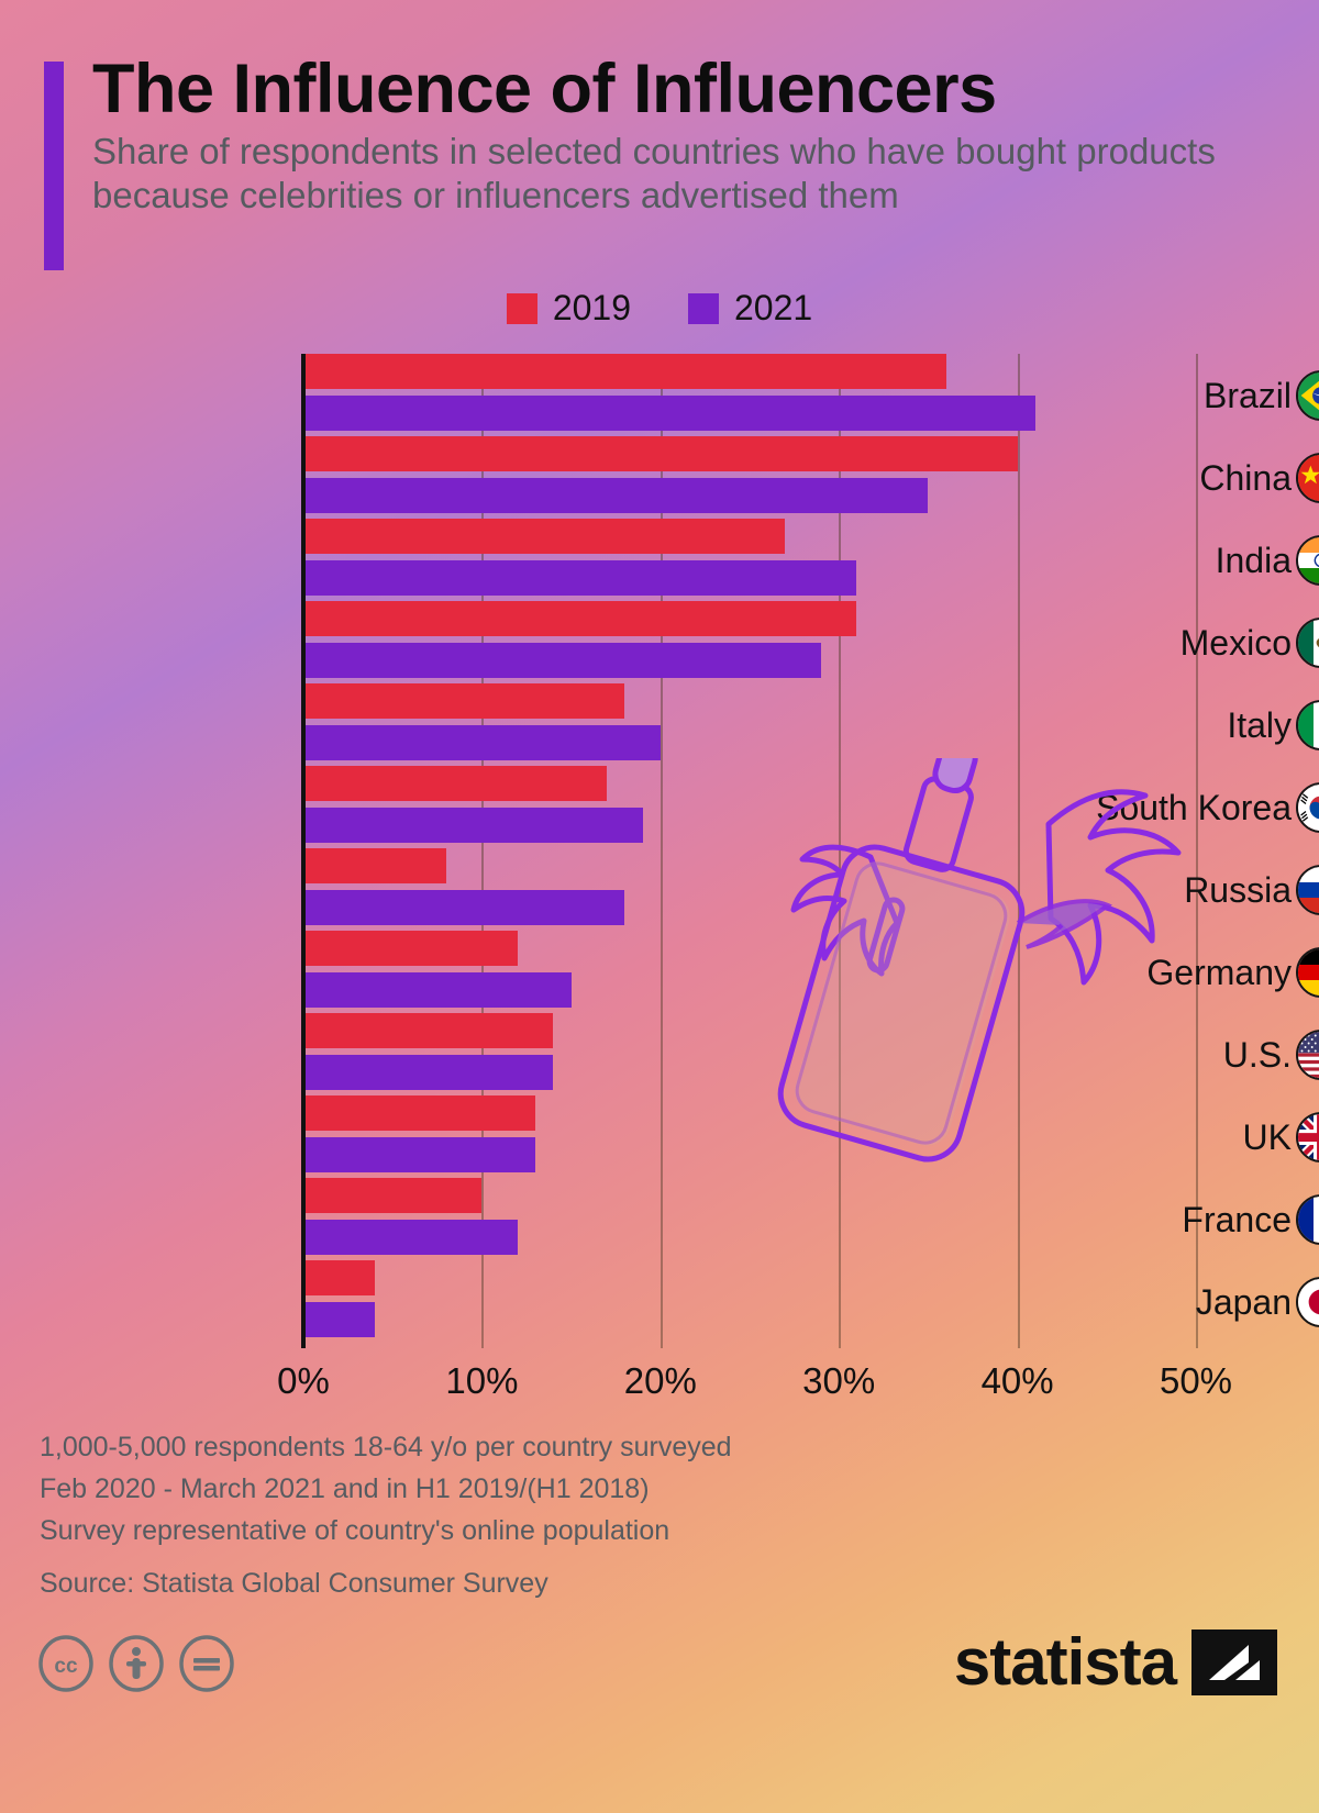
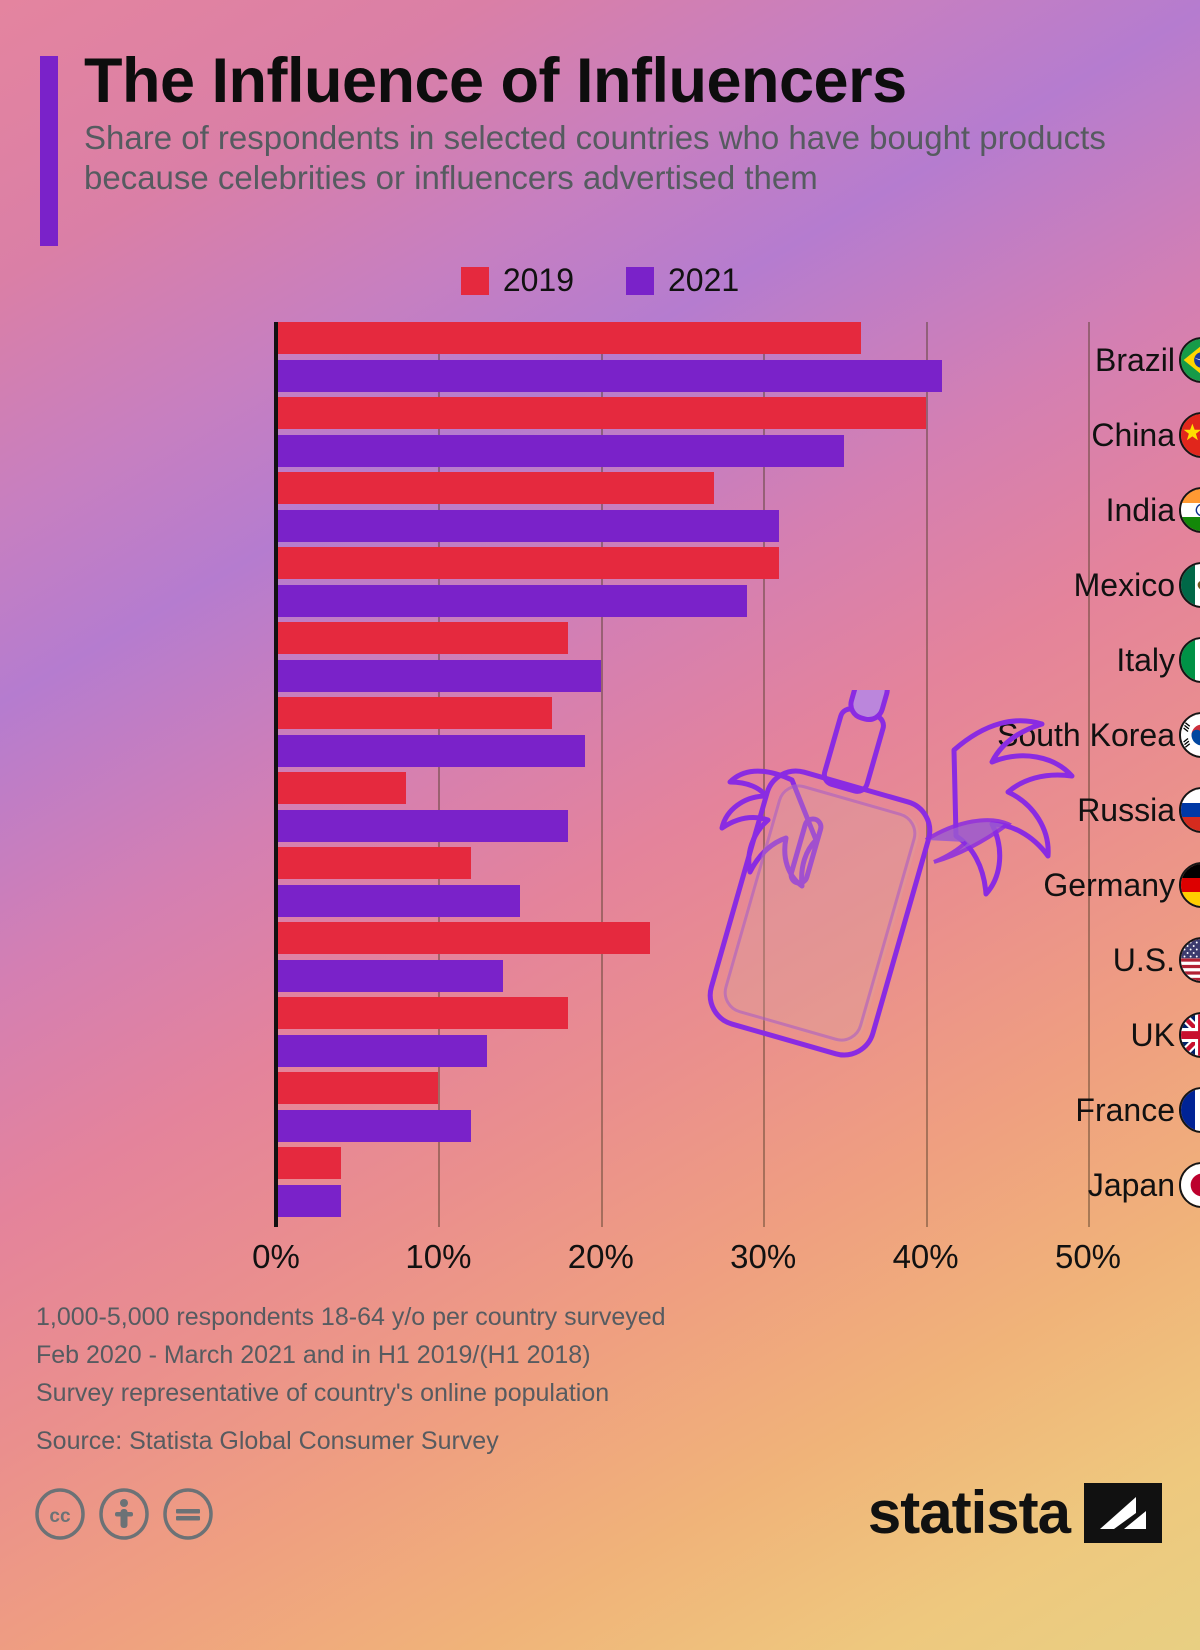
2019/U.S.: 14% -> 23%
2019/UK: 13% -> 18%
